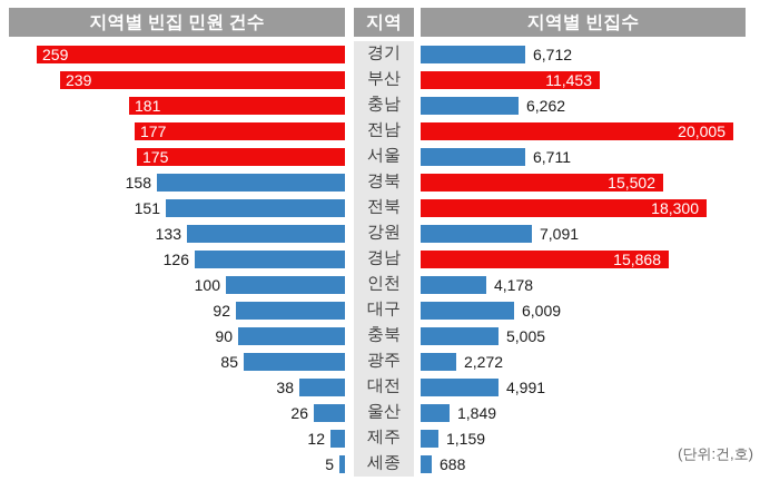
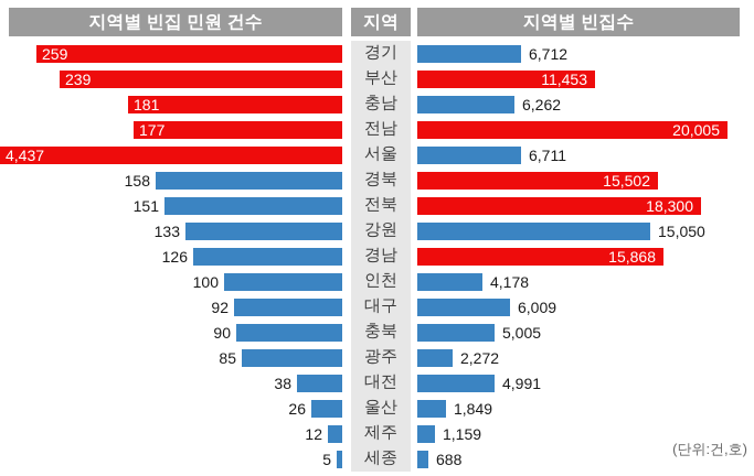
지역별 빈집 민원 건수/서울: 175 -> 4,437
지역별 빈집수/강원: 7,091 -> 15,050
